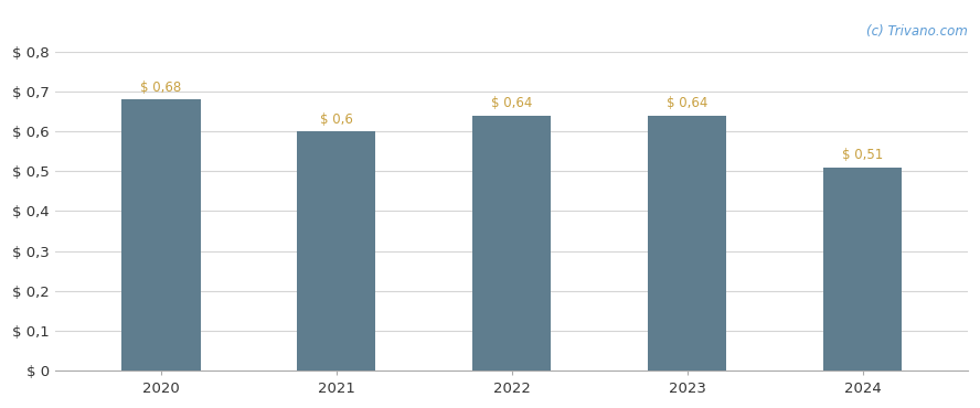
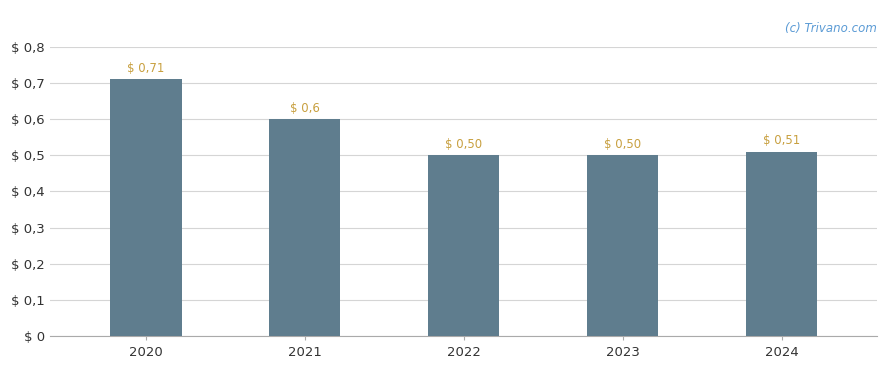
2020: 0,68 -> 0,71
2022: 0,64 -> 0,50
2023: 0,64 -> 0,50
